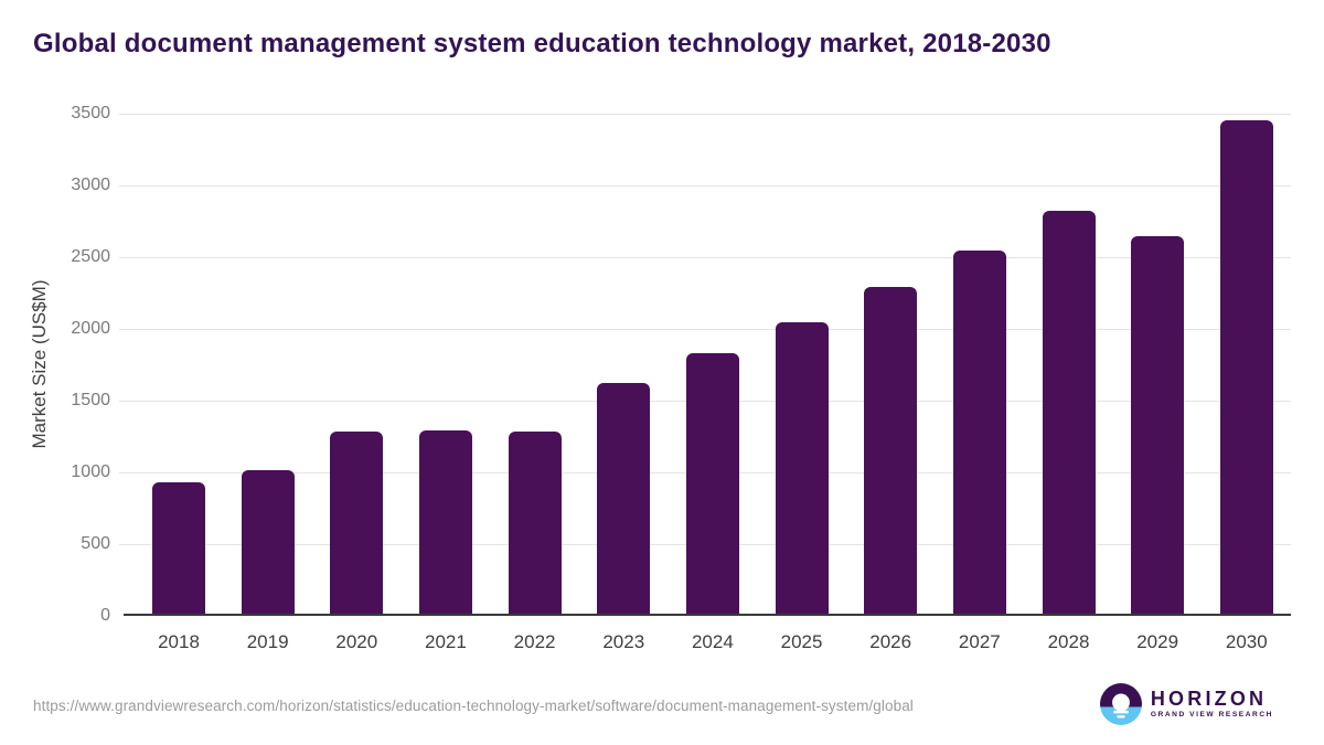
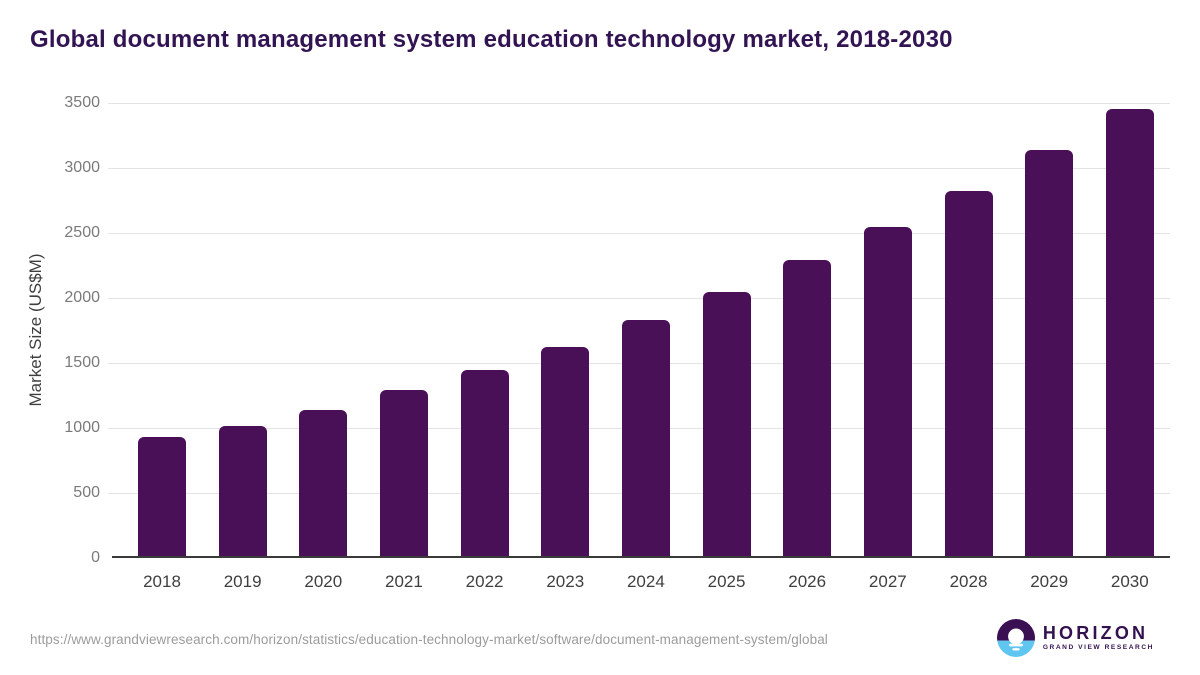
2020: 1270 -> 1120
2022: 1270 -> 1430
2029: 2630 -> 3120
